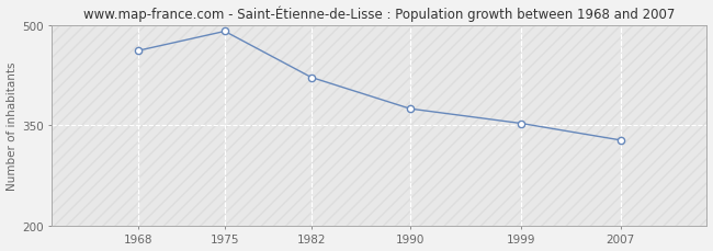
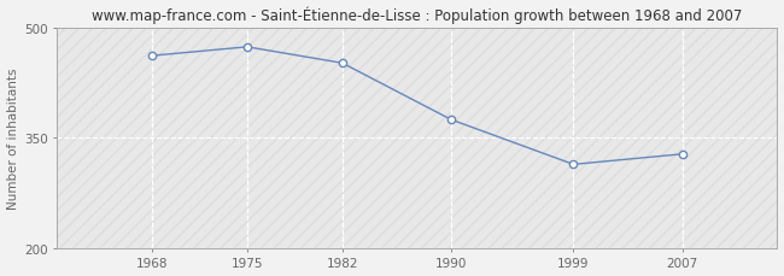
1975: 491 -> 474
1982: 422 -> 452
1999: 353 -> 314
